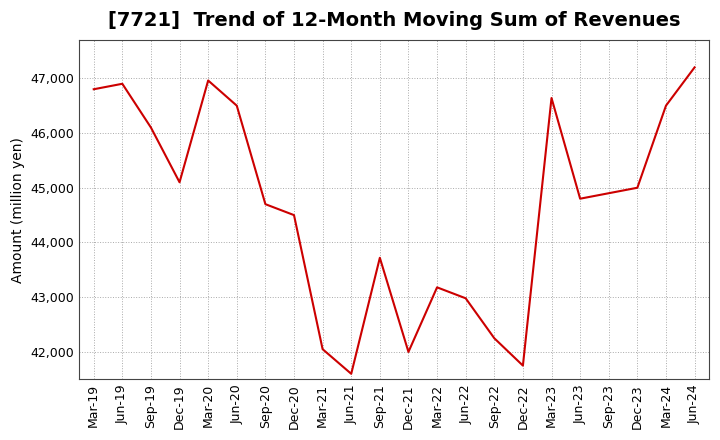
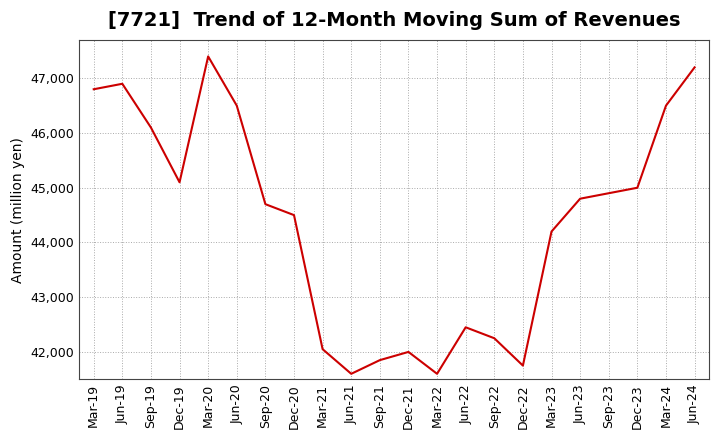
Mar-20: 46,960 -> 47,400
Sep-21: 43,720 -> 41,850
Mar-22: 43,180 -> 41,600
Jun-22: 42,980 -> 42,450
Mar-23: 46,640 -> 44,200
